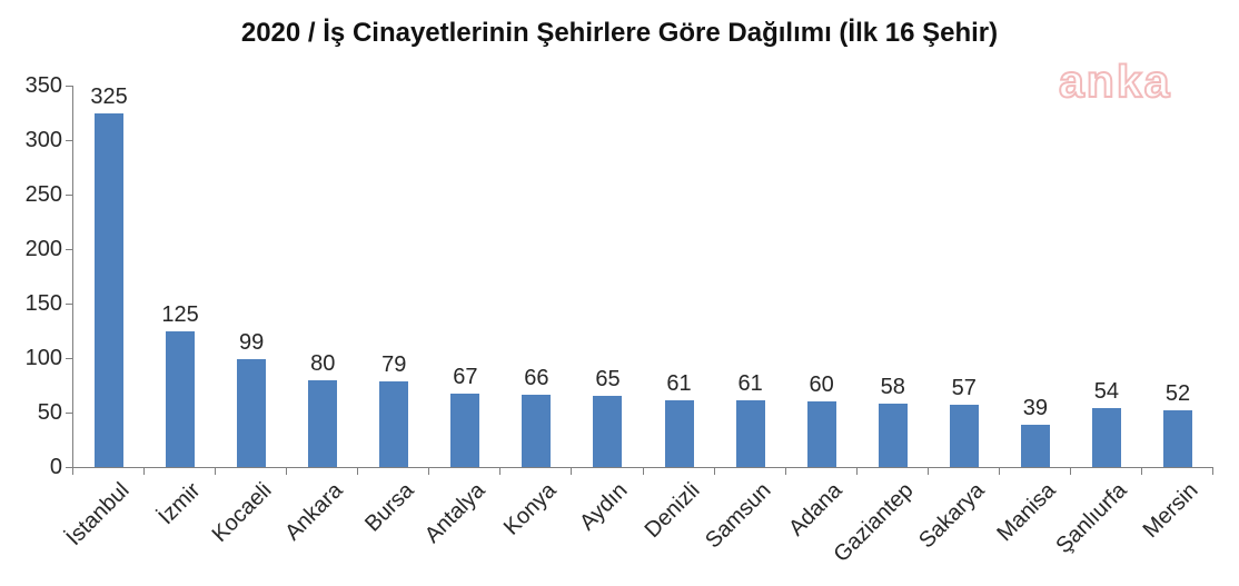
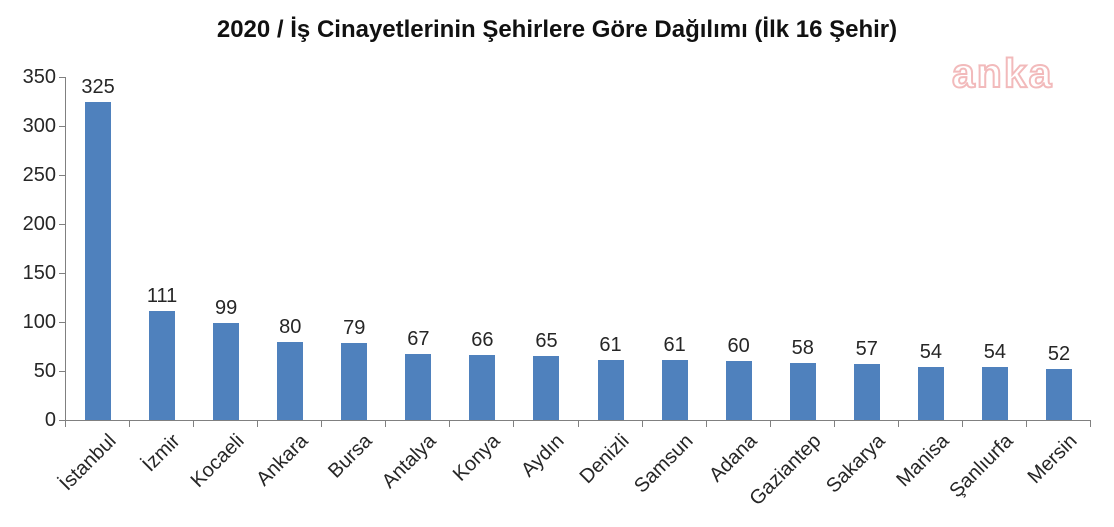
İzmir: 125 -> 111
Manisa: 39 -> 54
